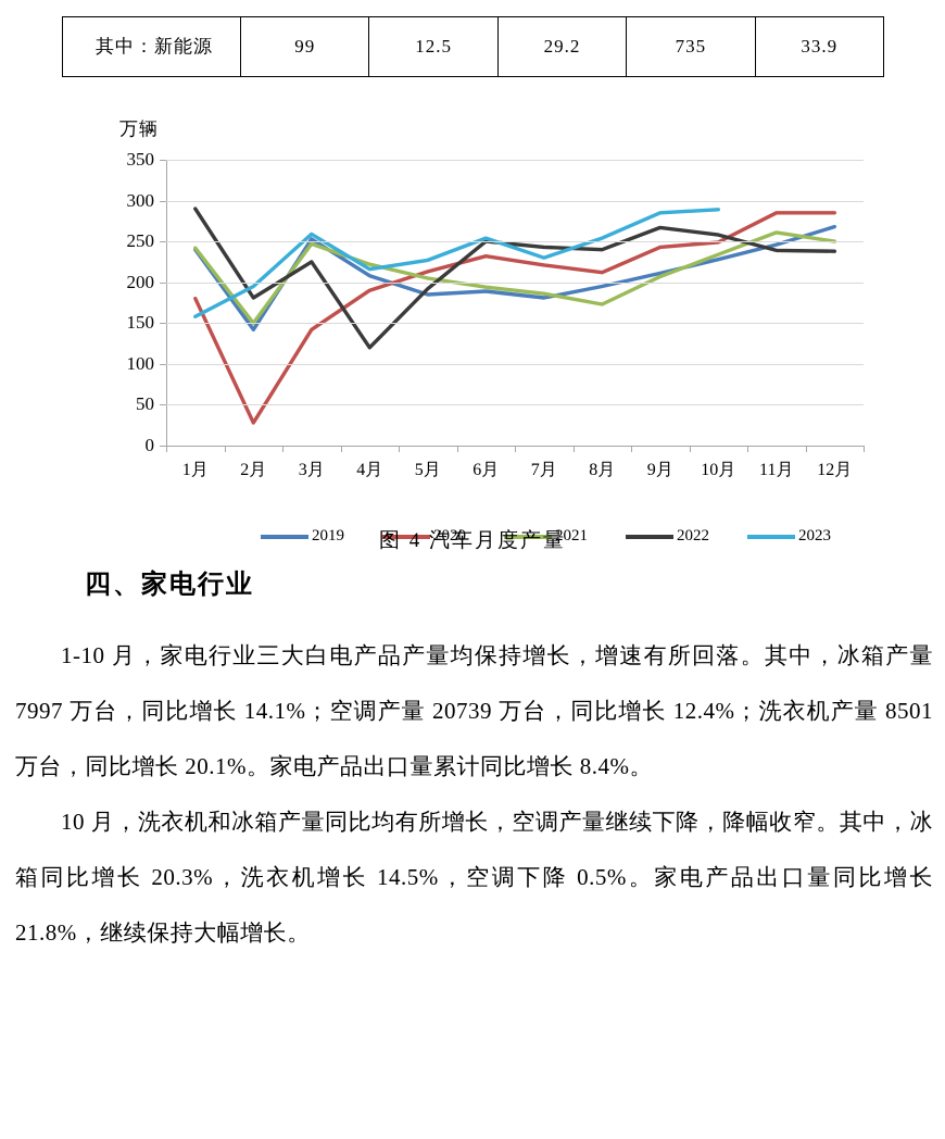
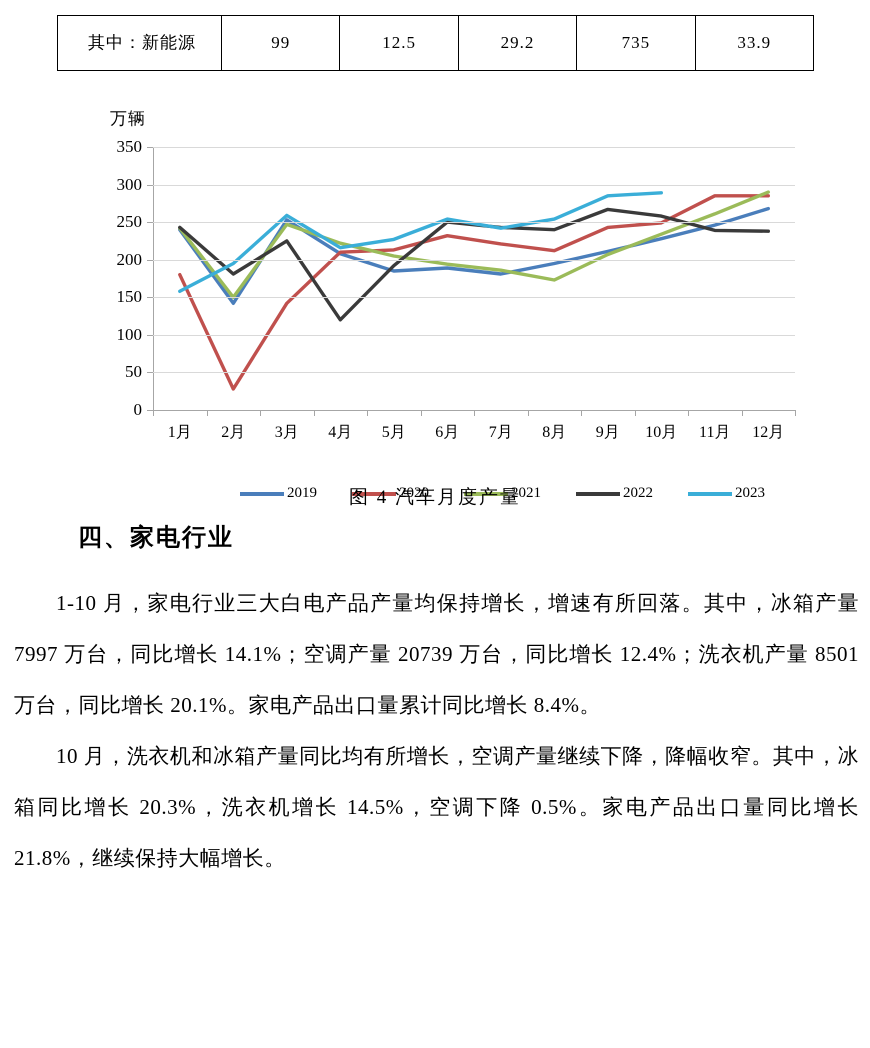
2022/1月: 290 -> 240
2020/4月: 190 -> 210
2023/7月: 230 -> 240
2021/12月: 250 -> 290
